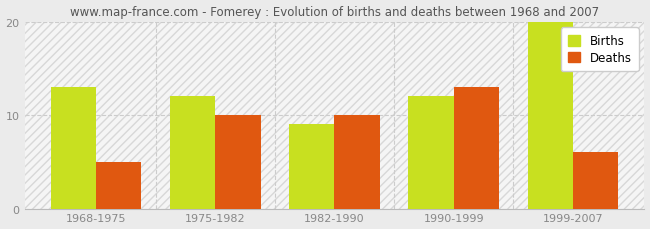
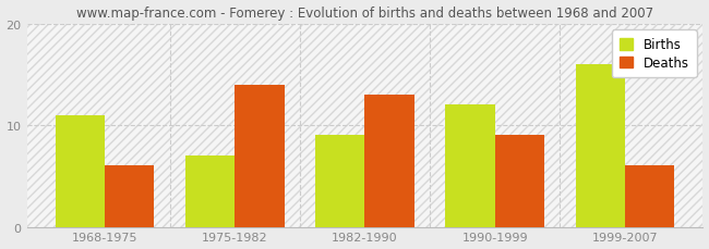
Births/1968-1975: 13 -> 11
Deaths/1968-1975: 5 -> 6
Births/1975-1982: 12 -> 7
Deaths/1975-1982: 10 -> 14
Deaths/1982-1990: 10 -> 13
Deaths/1990-1999: 13 -> 9
Births/1999-2007: 20 -> 16
